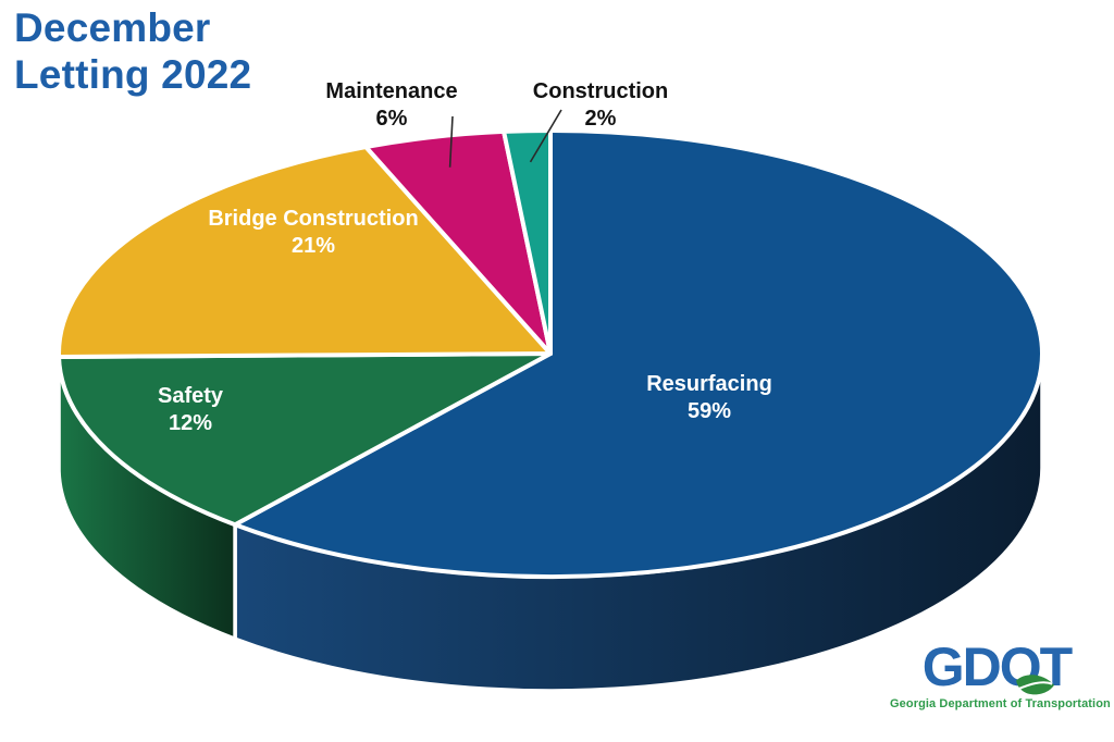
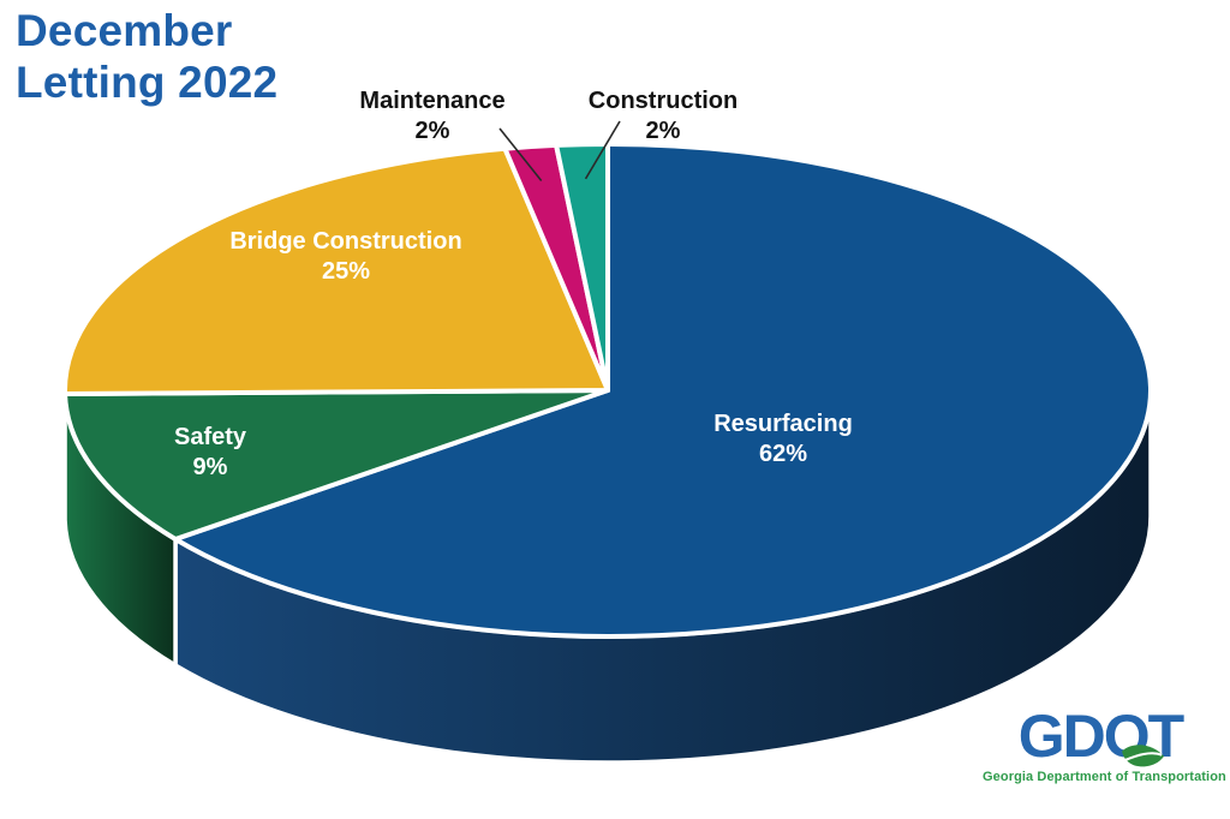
Resurfacing: 59% -> 62%
Safety: 12% -> 9%
Bridge Construction: 21% -> 25%
Maintenance: 6% -> 2%
